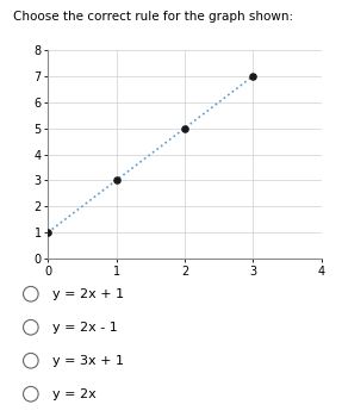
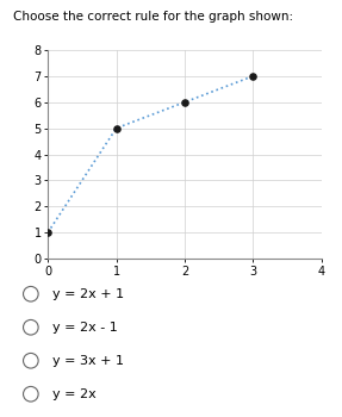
1: 3 -> 5
2: 5 -> 6
